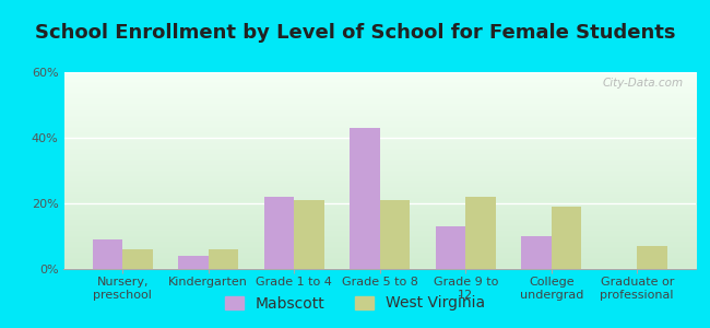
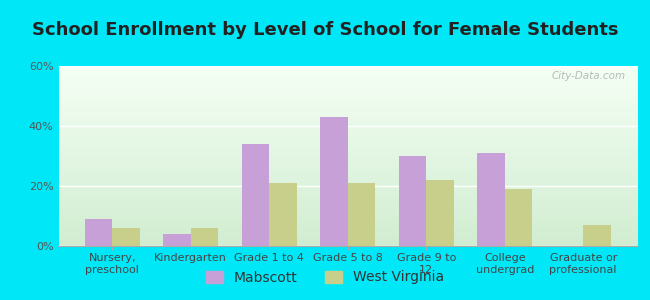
Mabscott/Grade 1 to 4: 22% -> 34%
Mabscott/Grade 9 to 12: 13% -> 30%
Mabscott/College undergrad: 10% -> 31%
